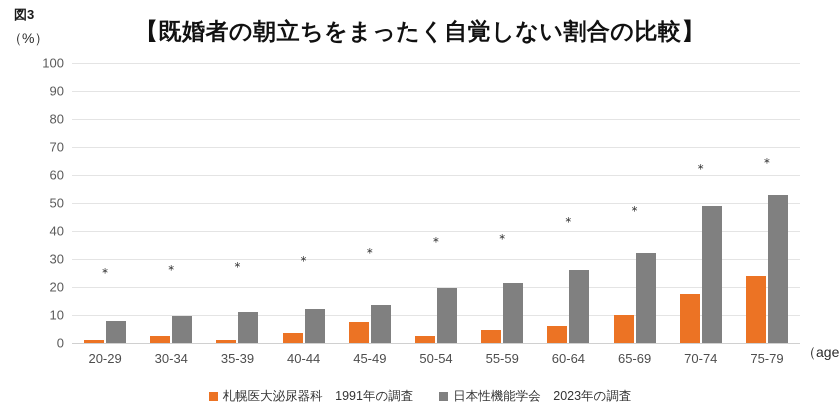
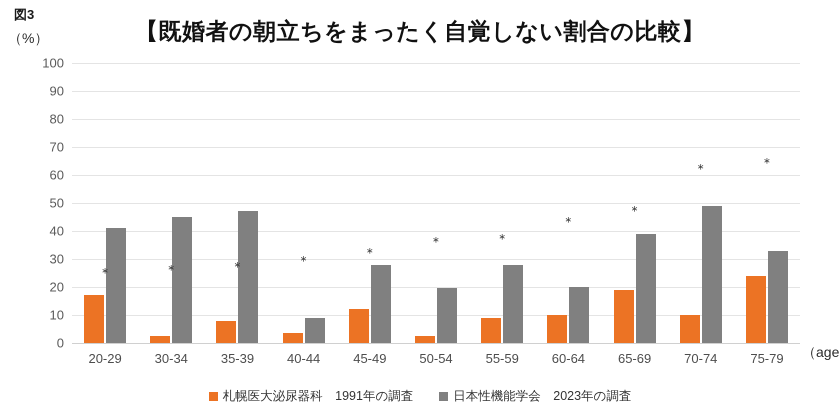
札幌医大泌尿器科 1991年の調査/20-29: 1 -> 17
日本性機能学会 2023年の調査/20-29: 8 -> 41
日本性機能学会 2023年の調査/30-34: 10 -> 45
札幌医大泌尿器科 1991年の調査/35-39: 1 -> 8
日本性機能学会 2023年の調査/35-39: 11 -> 47
日本性機能学会 2023年の調査/40-44: 12 -> 9
札幌医大泌尿器科 1991年の調査/45-49: 8 -> 12
日本性機能学会 2023年の調査/45-49: 14 -> 28
札幌医大泌尿器科 1991年の調査/55-59: 4 -> 9
日本性機能学会 2023年の調査/55-59: 22 -> 28
札幌医大泌尿器科 1991年の調査/60-64: 6 -> 10
日本性機能学会 2023年の調査/60-64: 26 -> 20
札幌医大泌尿器科 1991年の調査/65-69: 10 -> 19
日本性機能学会 2023年の調査/65-69: 32 -> 39
札幌医大泌尿器科 1991年の調査/70-74: 18 -> 10
日本性機能学会 2023年の調査/75-79: 53 -> 33
